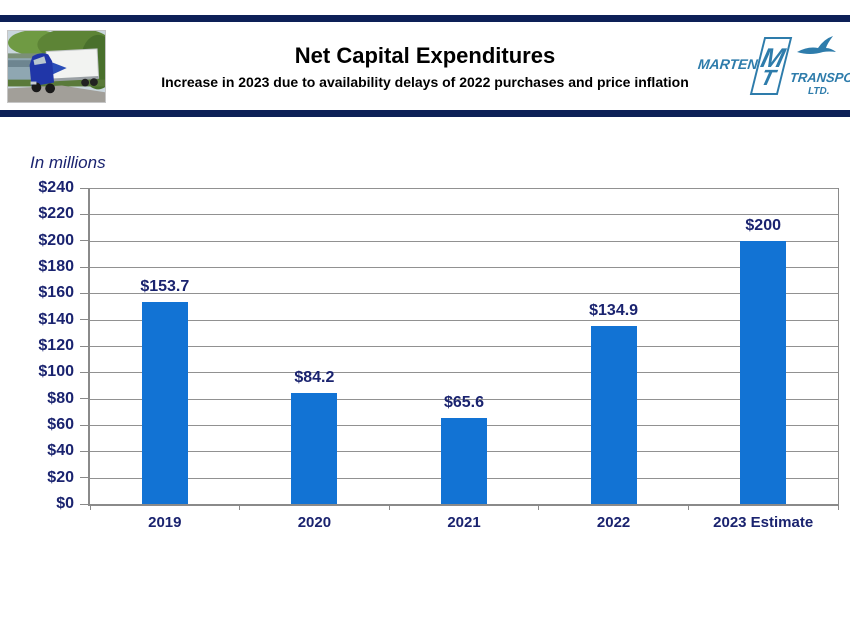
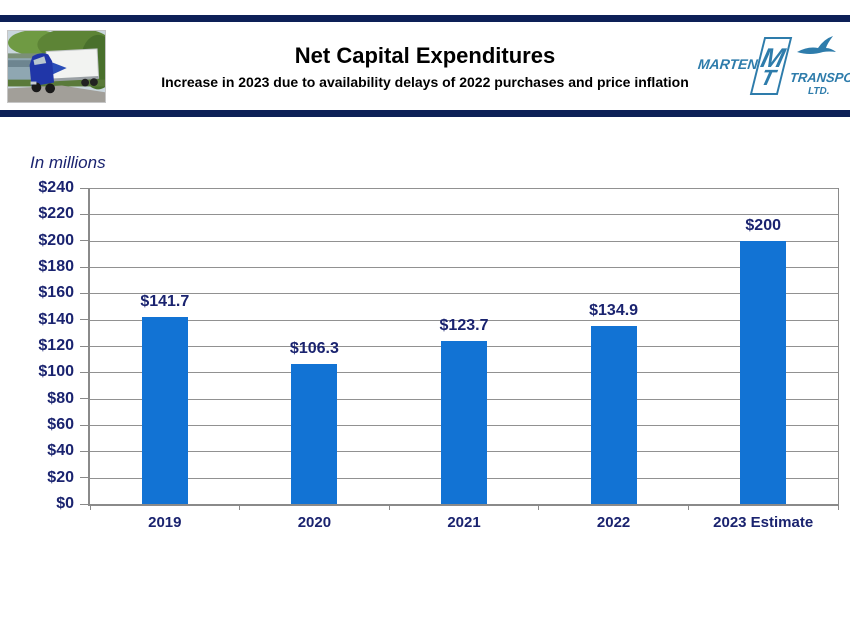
2019: $153.7 -> $141.7
2020: $84.2 -> $106.3
2021: $65.6 -> $123.7
